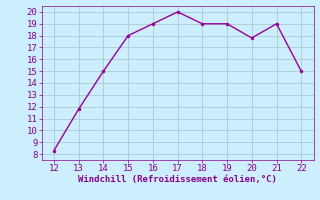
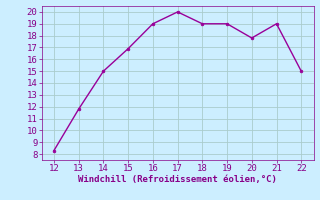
15: 18.0 -> 16.9
